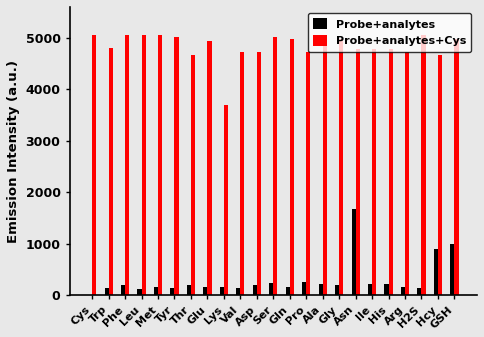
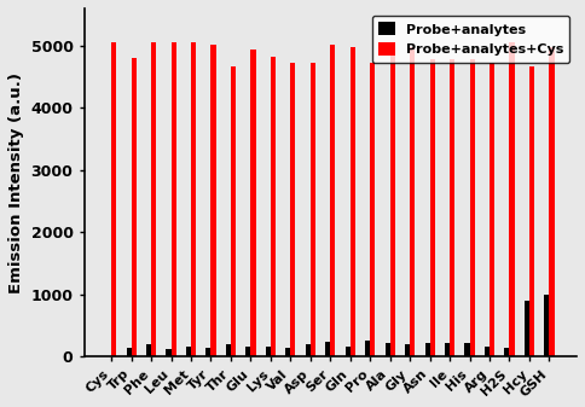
Probe+analytes+Cys/Lys: 3700 -> 4820
Probe+analytes/Asn: 1680 -> 220
